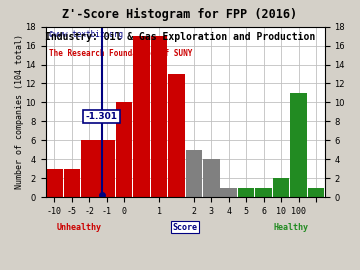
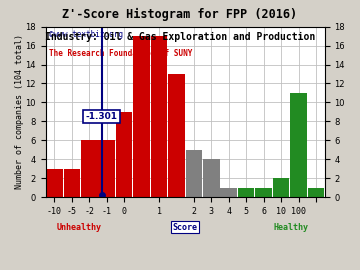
0: 10 -> 9
